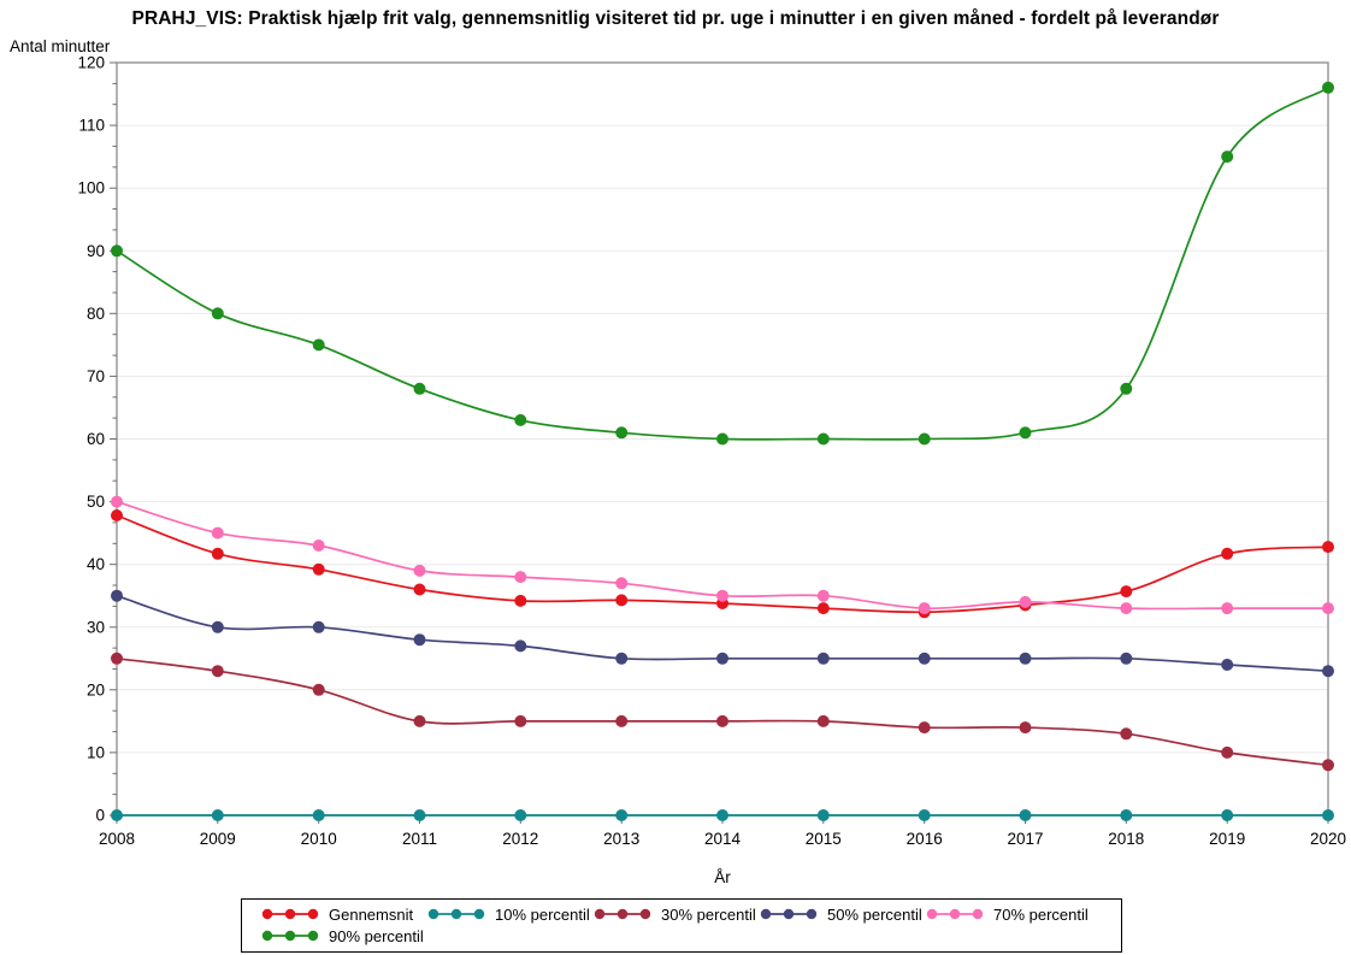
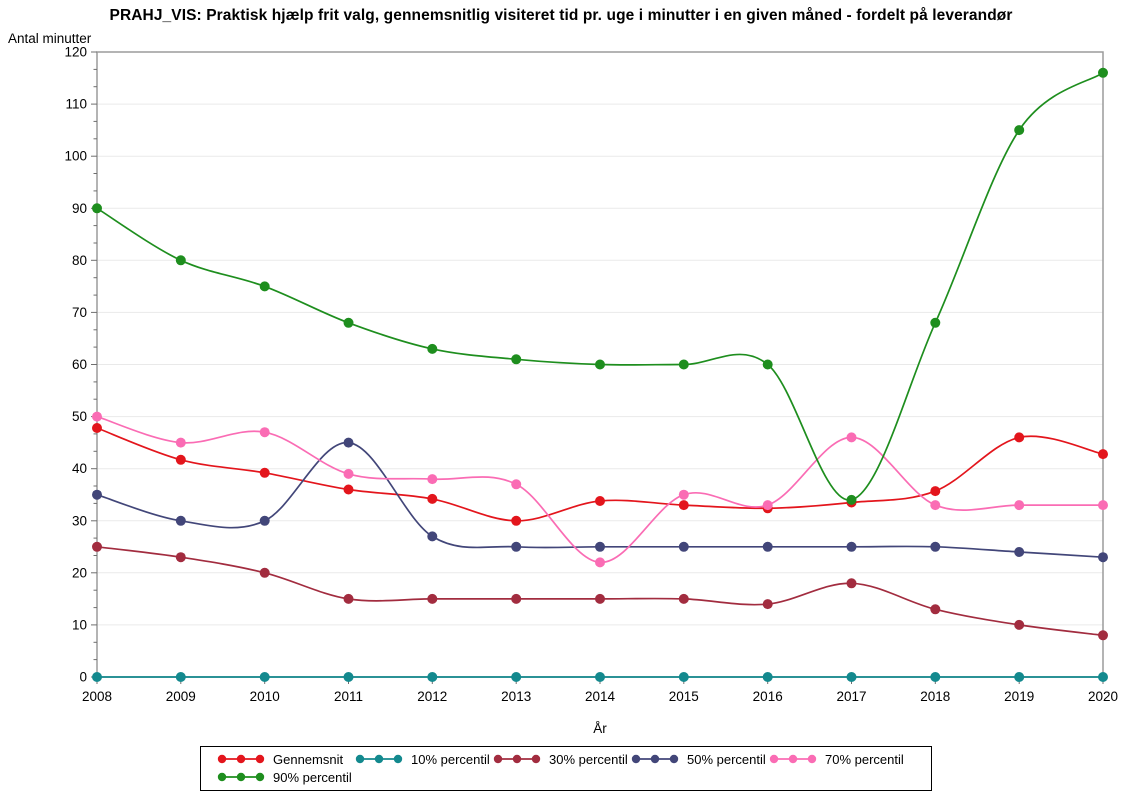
70% percentil/2010: 43 -> 47
50% percentil/2011: 28 -> 45
Gennemsnit/2013: 34 -> 30
70% percentil/2014: 35 -> 22
30% percentil/2017: 14 -> 18
70% percentil/2017: 34 -> 46
90% percentil/2017: 61 -> 34
Gennemsnit/2019: 42 -> 46
